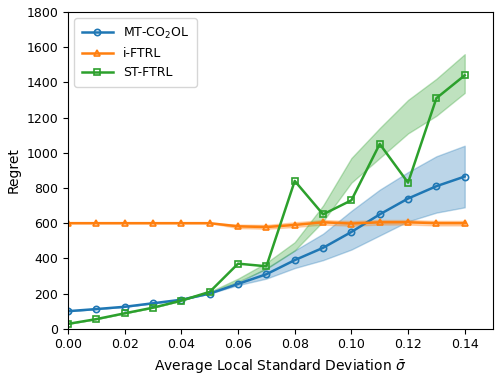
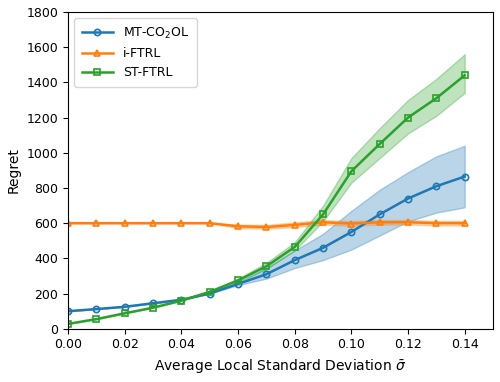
ST-FTRL/0.06: 370 -> 280
ST-FTRL/0.08: 840 -> 460
ST-FTRL/0.10: 730 -> 900
ST-FTRL/0.12: 830 -> 1200
